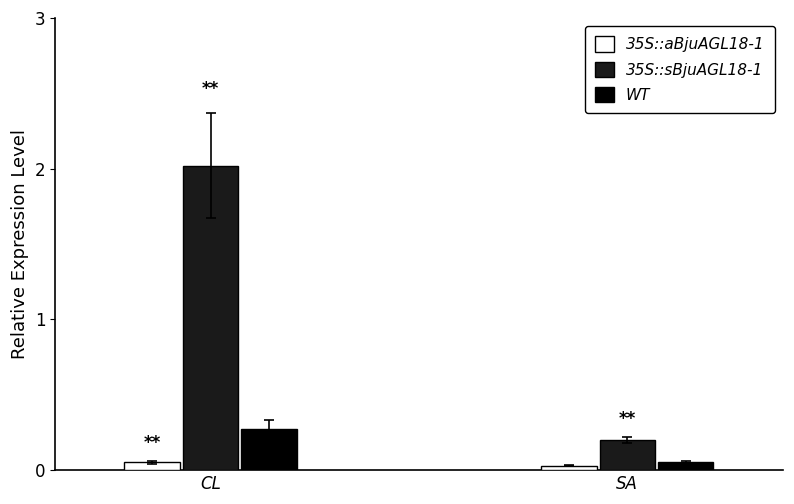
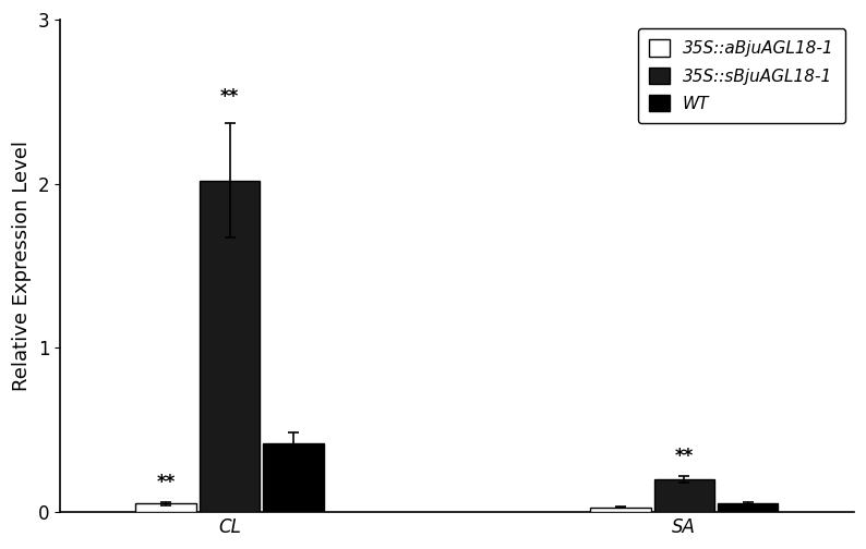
WT/CL: 0.27 -> 0.42
